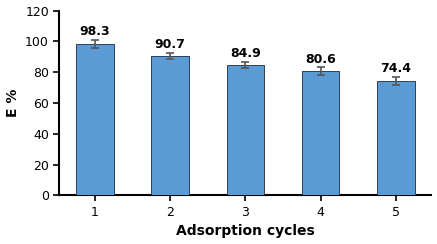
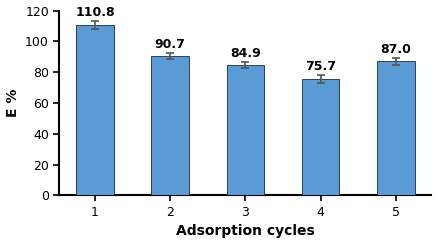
1: 98.3 -> 110.8
4: 80.6 -> 75.7
5: 74.4 -> 87.0
